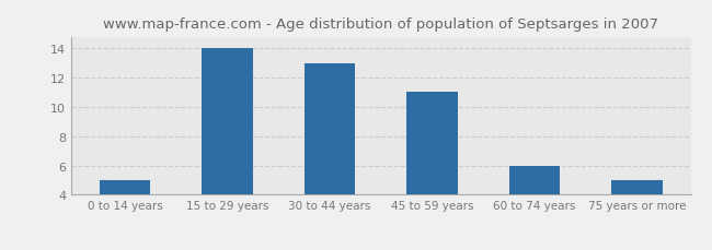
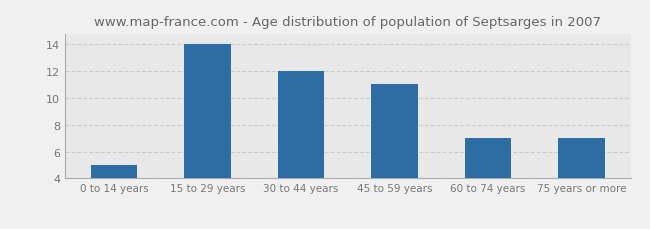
30 to 44 years: 13 -> 12
60 to 74 years: 6 -> 7
75 years or more: 5 -> 7
